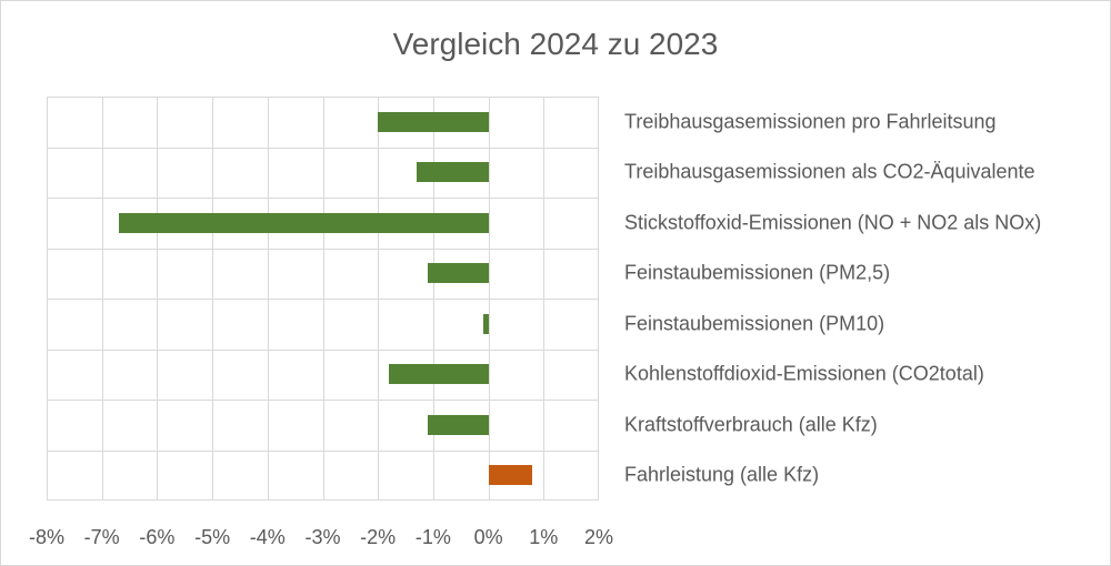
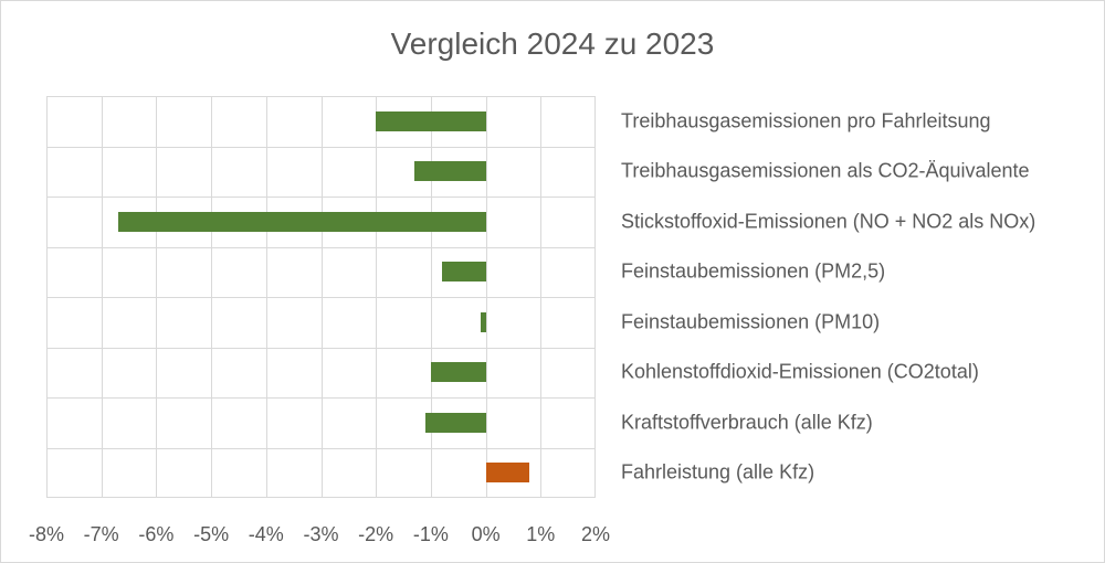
Feinstaubemissionen (PM2,5): -1.1% -> -0.8%
Kohlenstoffdioxid-Emissionen (CO2total): -1.8% -> -1.0%
